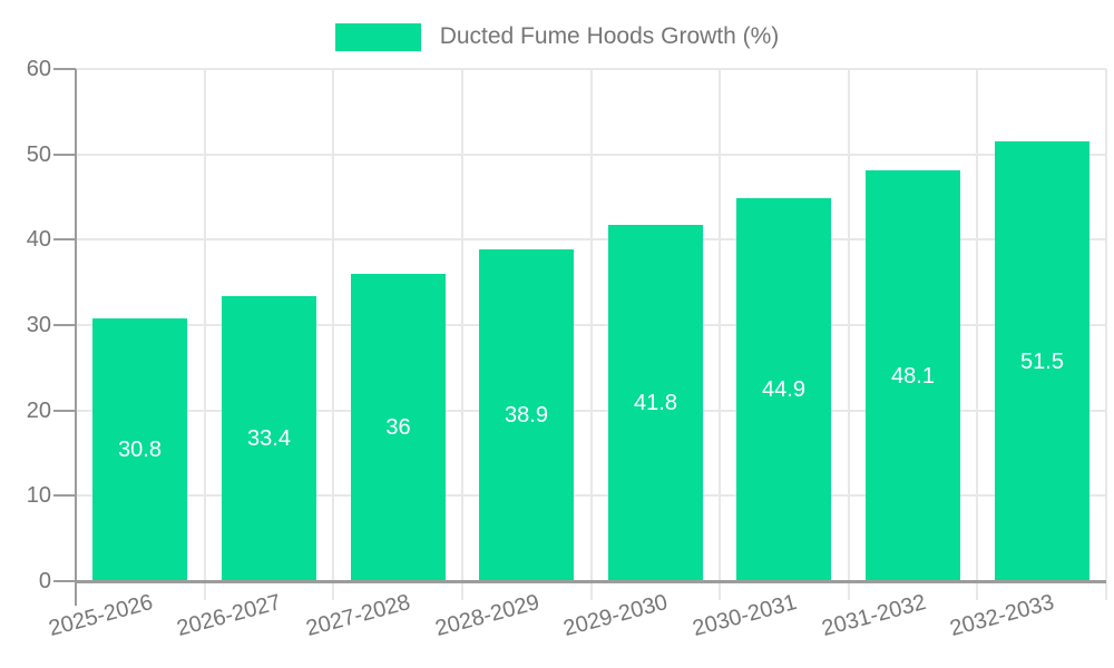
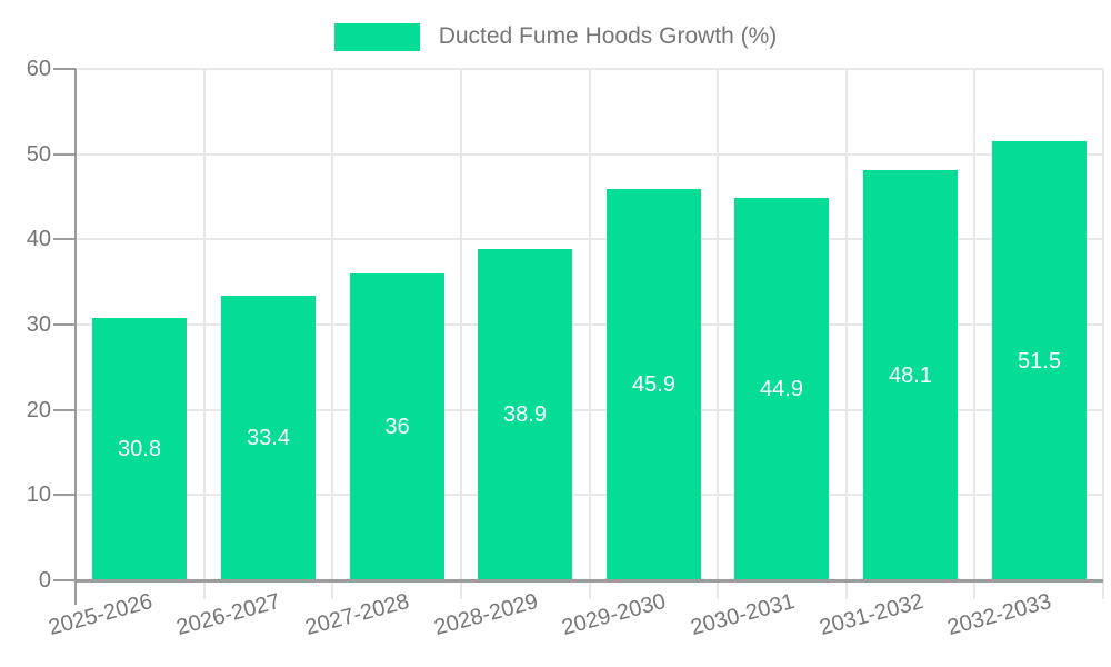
2029-2030: 41.8 -> 45.9
